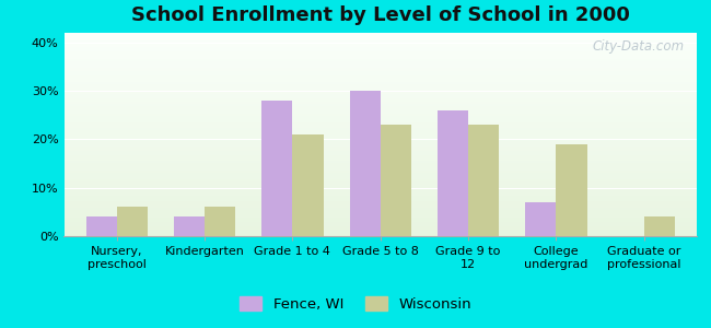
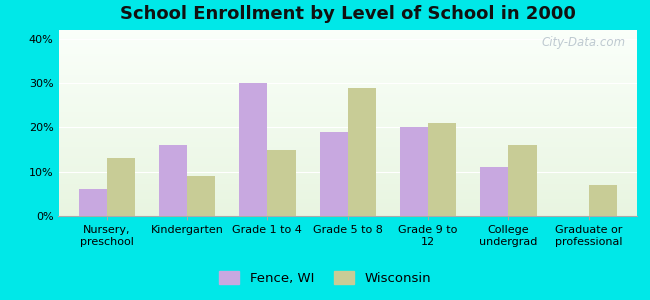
Fence, WI/Nursery, preschool: 4% -> 6%
Wisconsin/Nursery, preschool: 6% -> 13%
Fence, WI/Kindergarten: 4% -> 16%
Wisconsin/Kindergarten: 6% -> 9%
Fence, WI/Grade 1 to 4: 28% -> 30%
Wisconsin/Grade 1 to 4: 21% -> 15%
Fence, WI/Grade 5 to 8: 30% -> 19%
Wisconsin/Grade 5 to 8: 23% -> 29%
Fence, WI/Grade 9 to 12: 26% -> 20%
Wisconsin/Grade 9 to 12: 23% -> 21%
Fence, WI/College undergrad: 7% -> 11%
Wisconsin/College undergrad: 19% -> 16%
Wisconsin/Graduate or professional: 4% -> 7%
